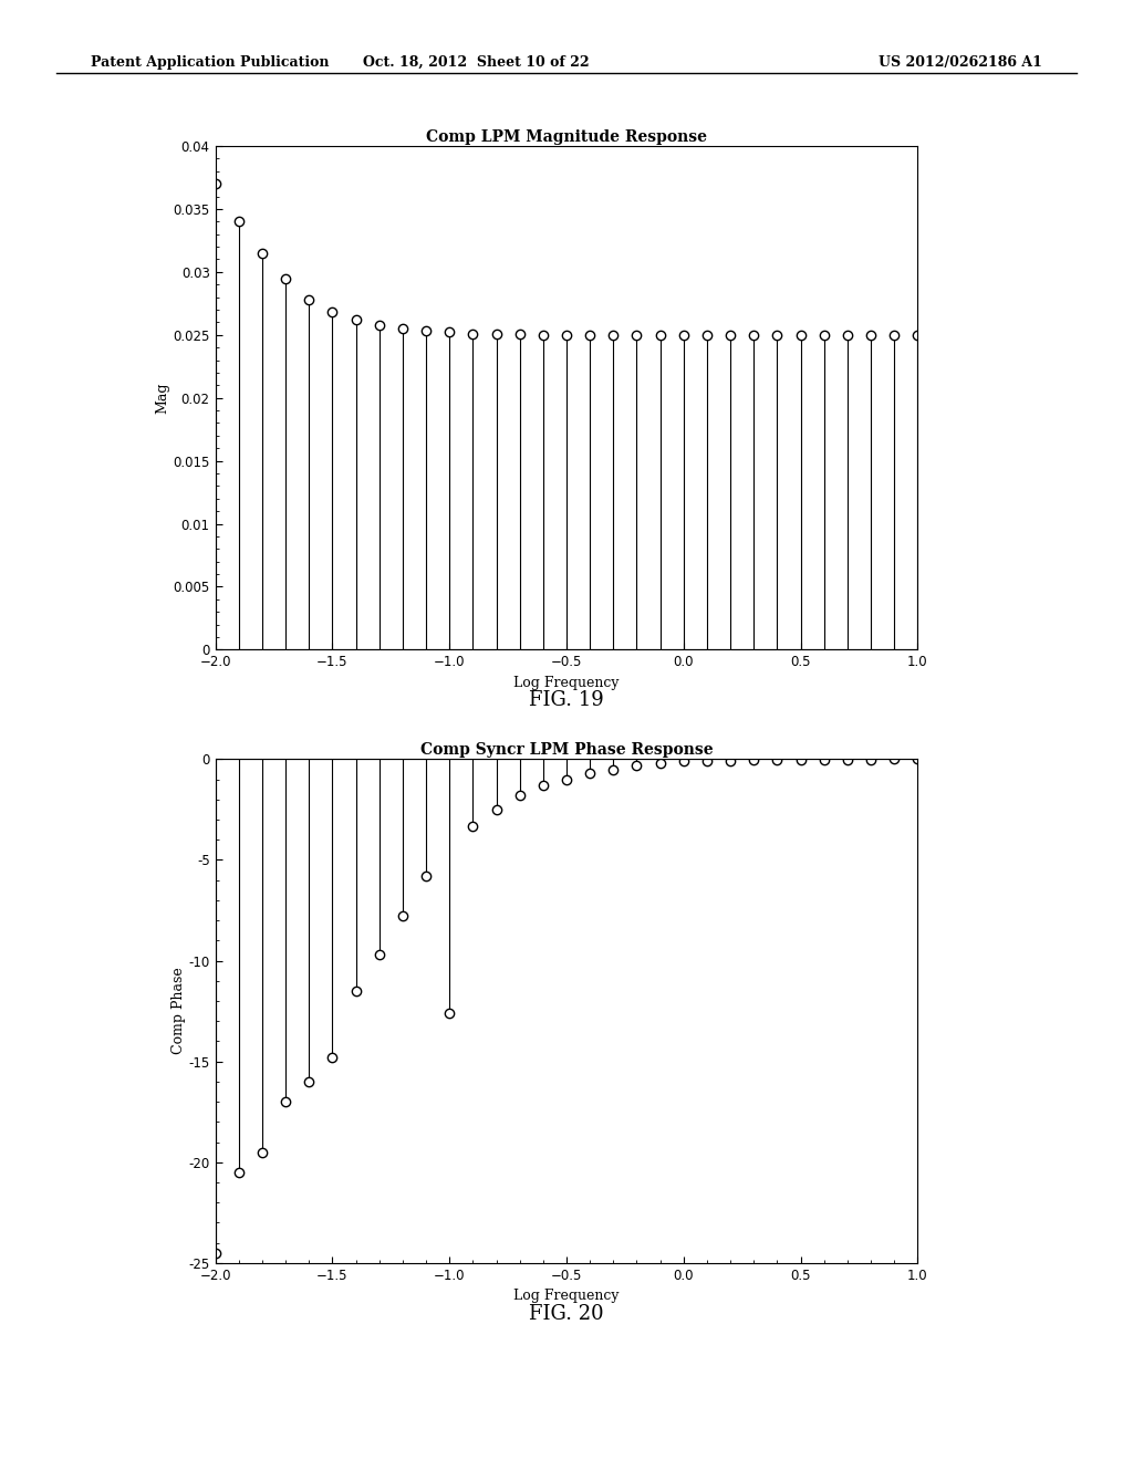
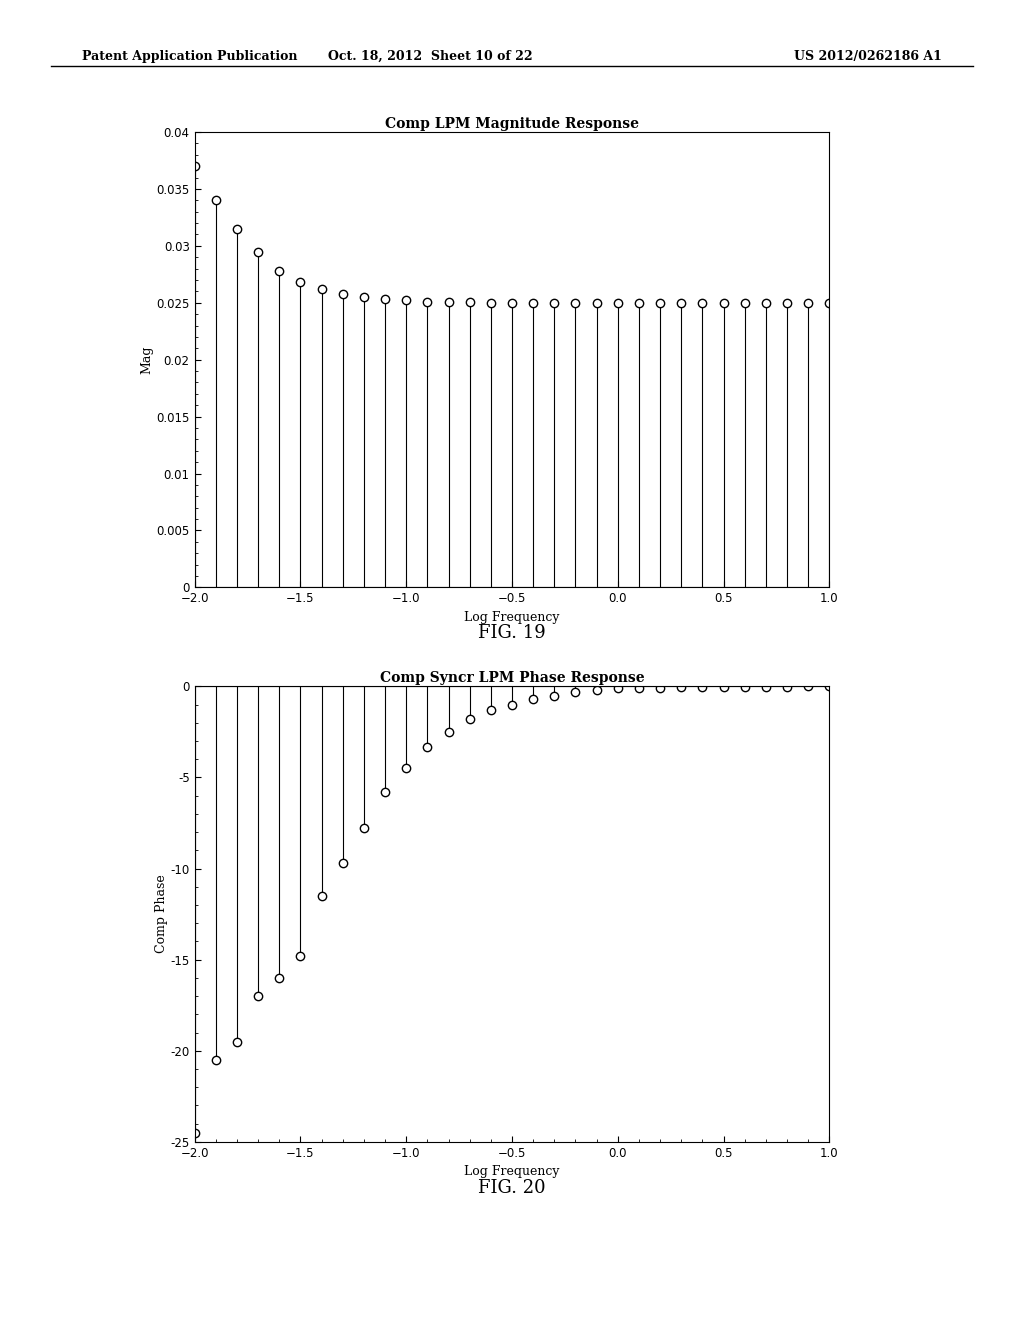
Comp Syncr LPM Phase Response/−1.0: -12.6 -> -4.5
